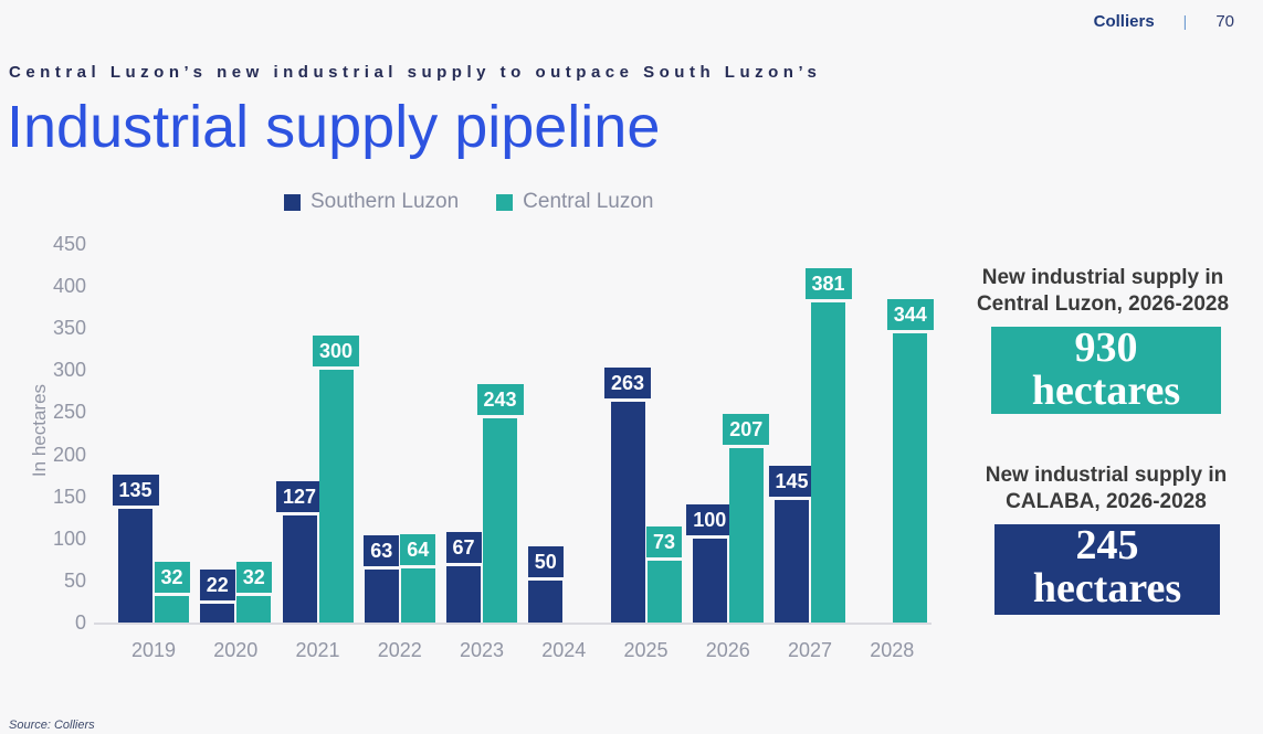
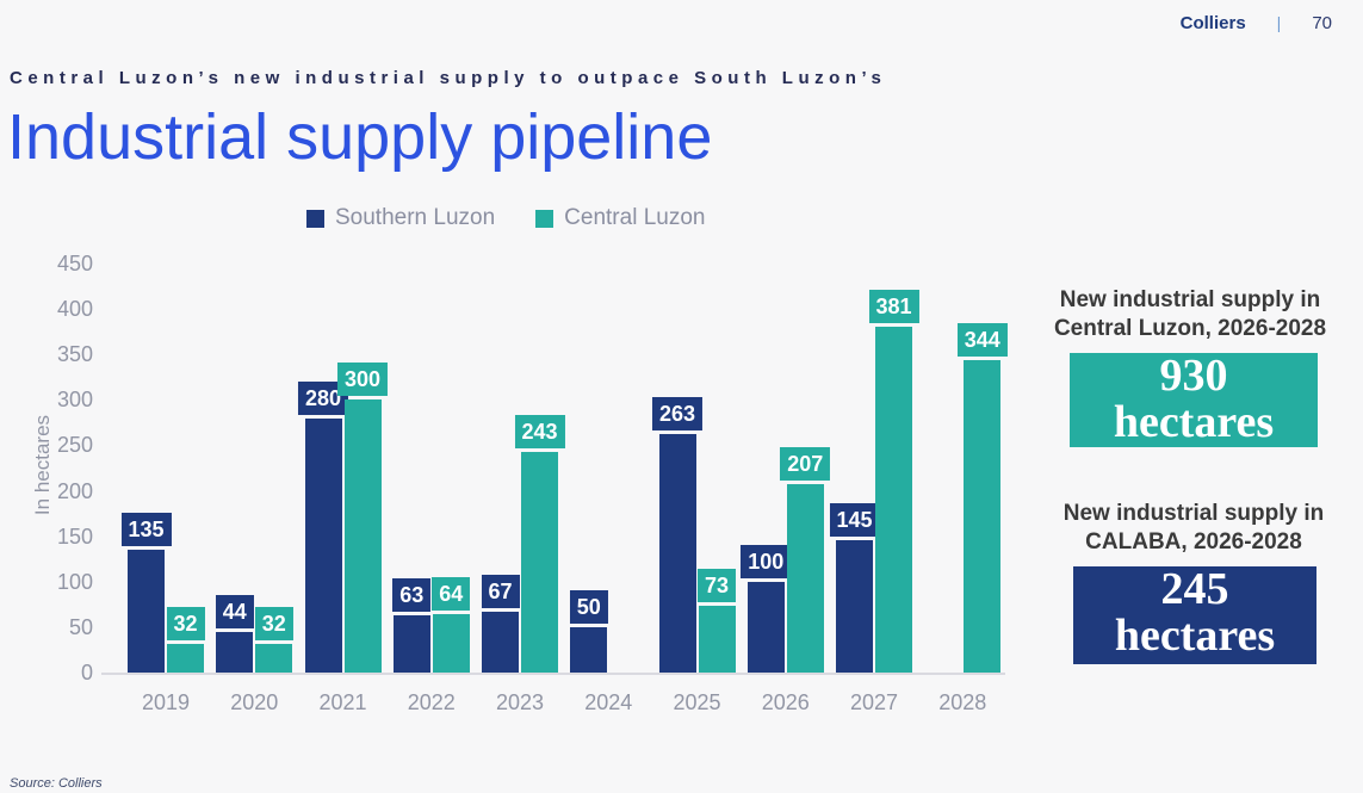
Southern Luzon/2020: 22 -> 44
Southern Luzon/2021: 127 -> 280
